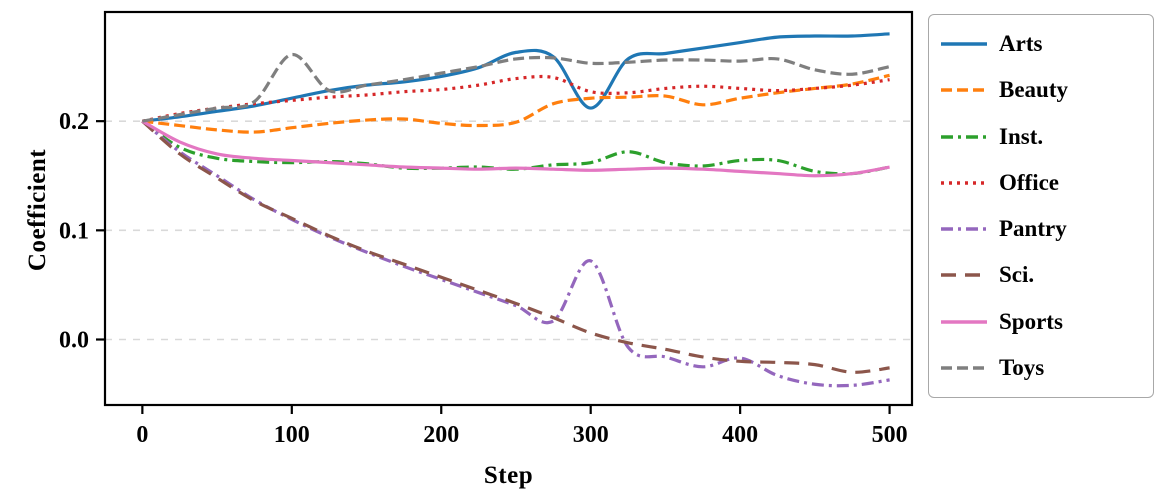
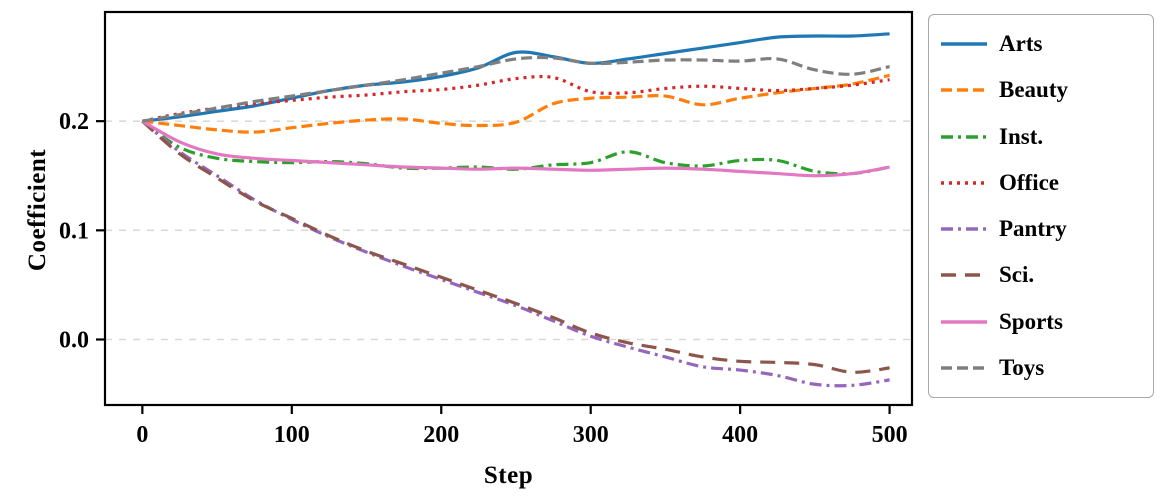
Toys/100: 0.261 -> 0.223
Arts/300: 0.212 -> 0.253
Pantry/300: 0.072 -> 0.003
Pantry/400: -0.017 -> -0.028
